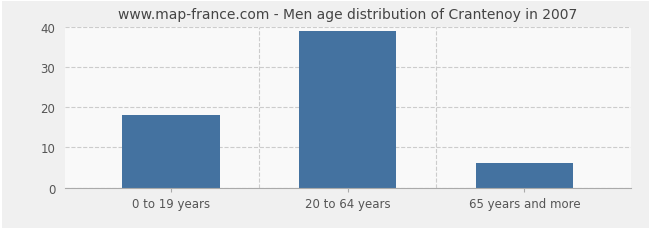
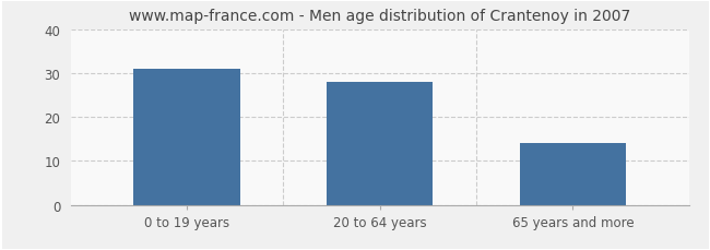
0 to 19 years: 18 -> 31
20 to 64 years: 39 -> 28
65 years and more: 6 -> 14
